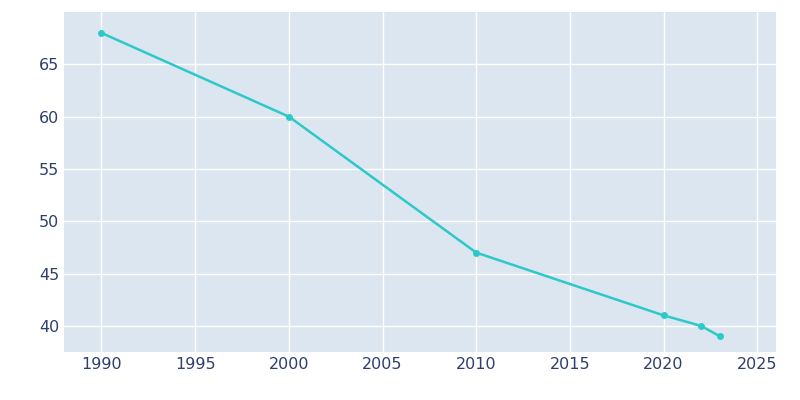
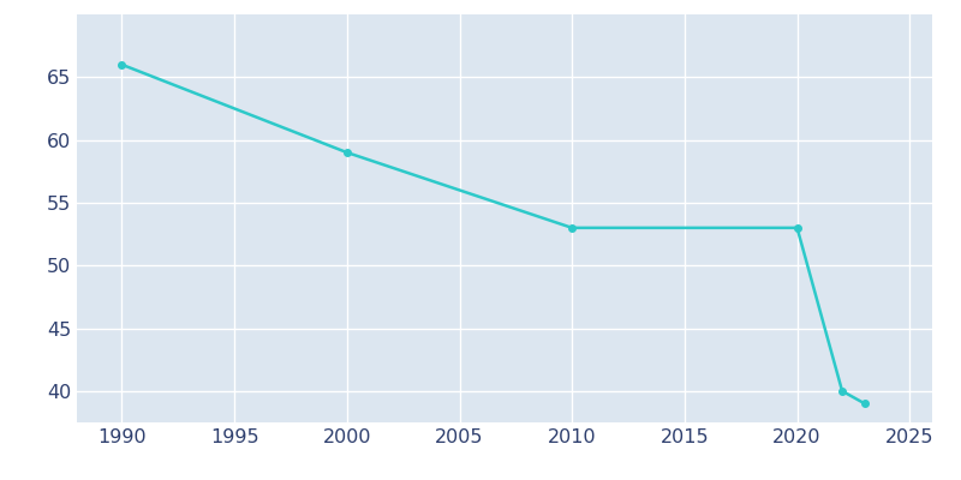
1990: 68 -> 66
2000: 60 -> 59
2010: 47 -> 53
2020: 41 -> 53
